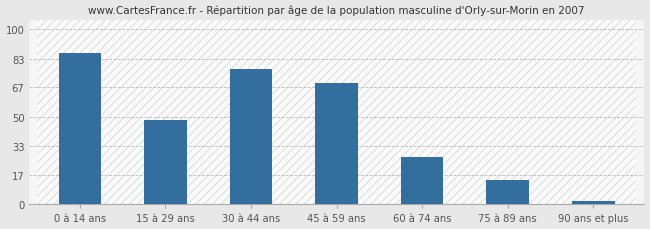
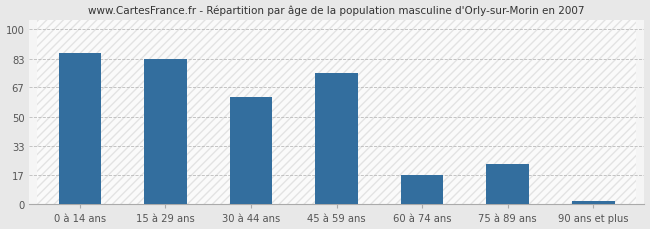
15 à 29 ans: 48 -> 83
30 à 44 ans: 77 -> 61
45 à 59 ans: 69 -> 75
60 à 74 ans: 27 -> 17
75 à 89 ans: 14 -> 23
